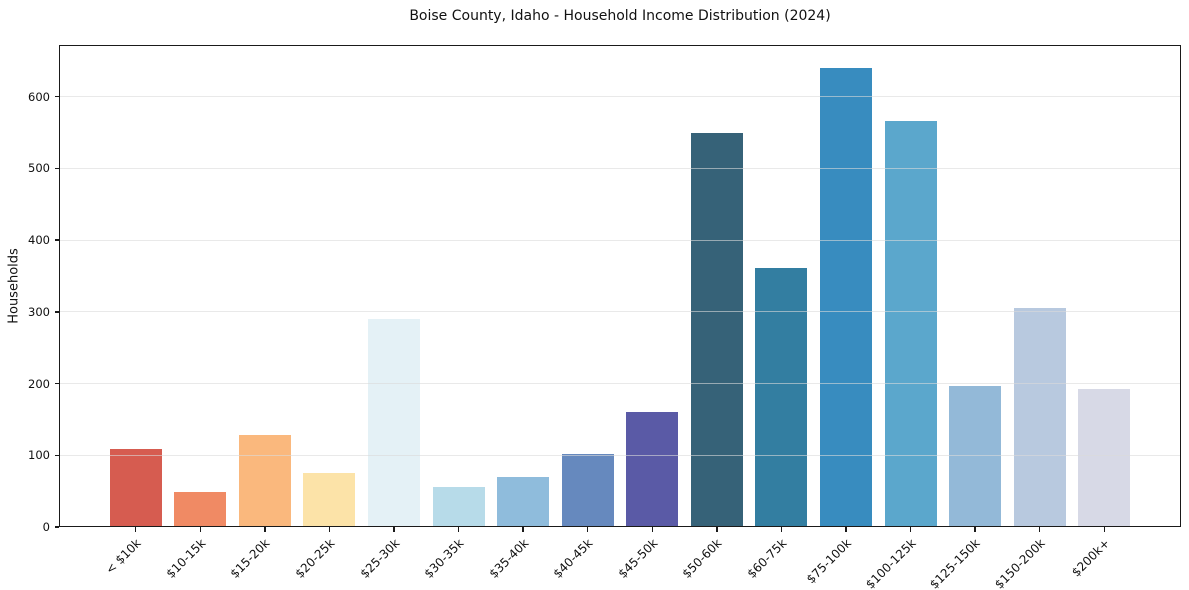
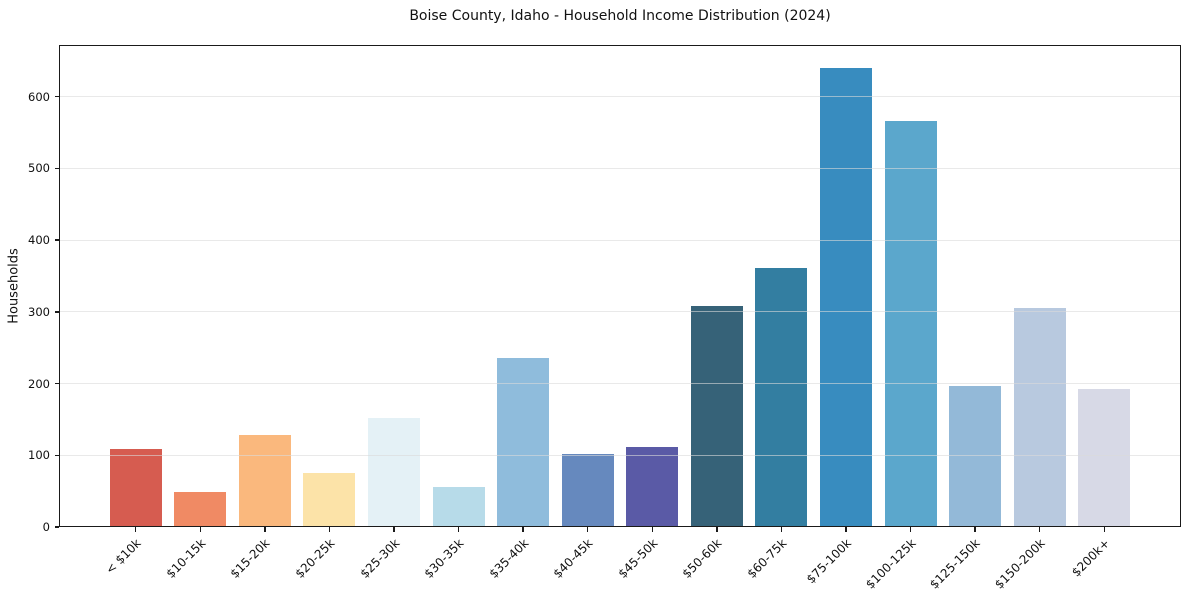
$25-30k: 290 -> 150
$35-40k: 70 -> 240
$45-50k: 160 -> 110
$50-60k: 550 -> 310
